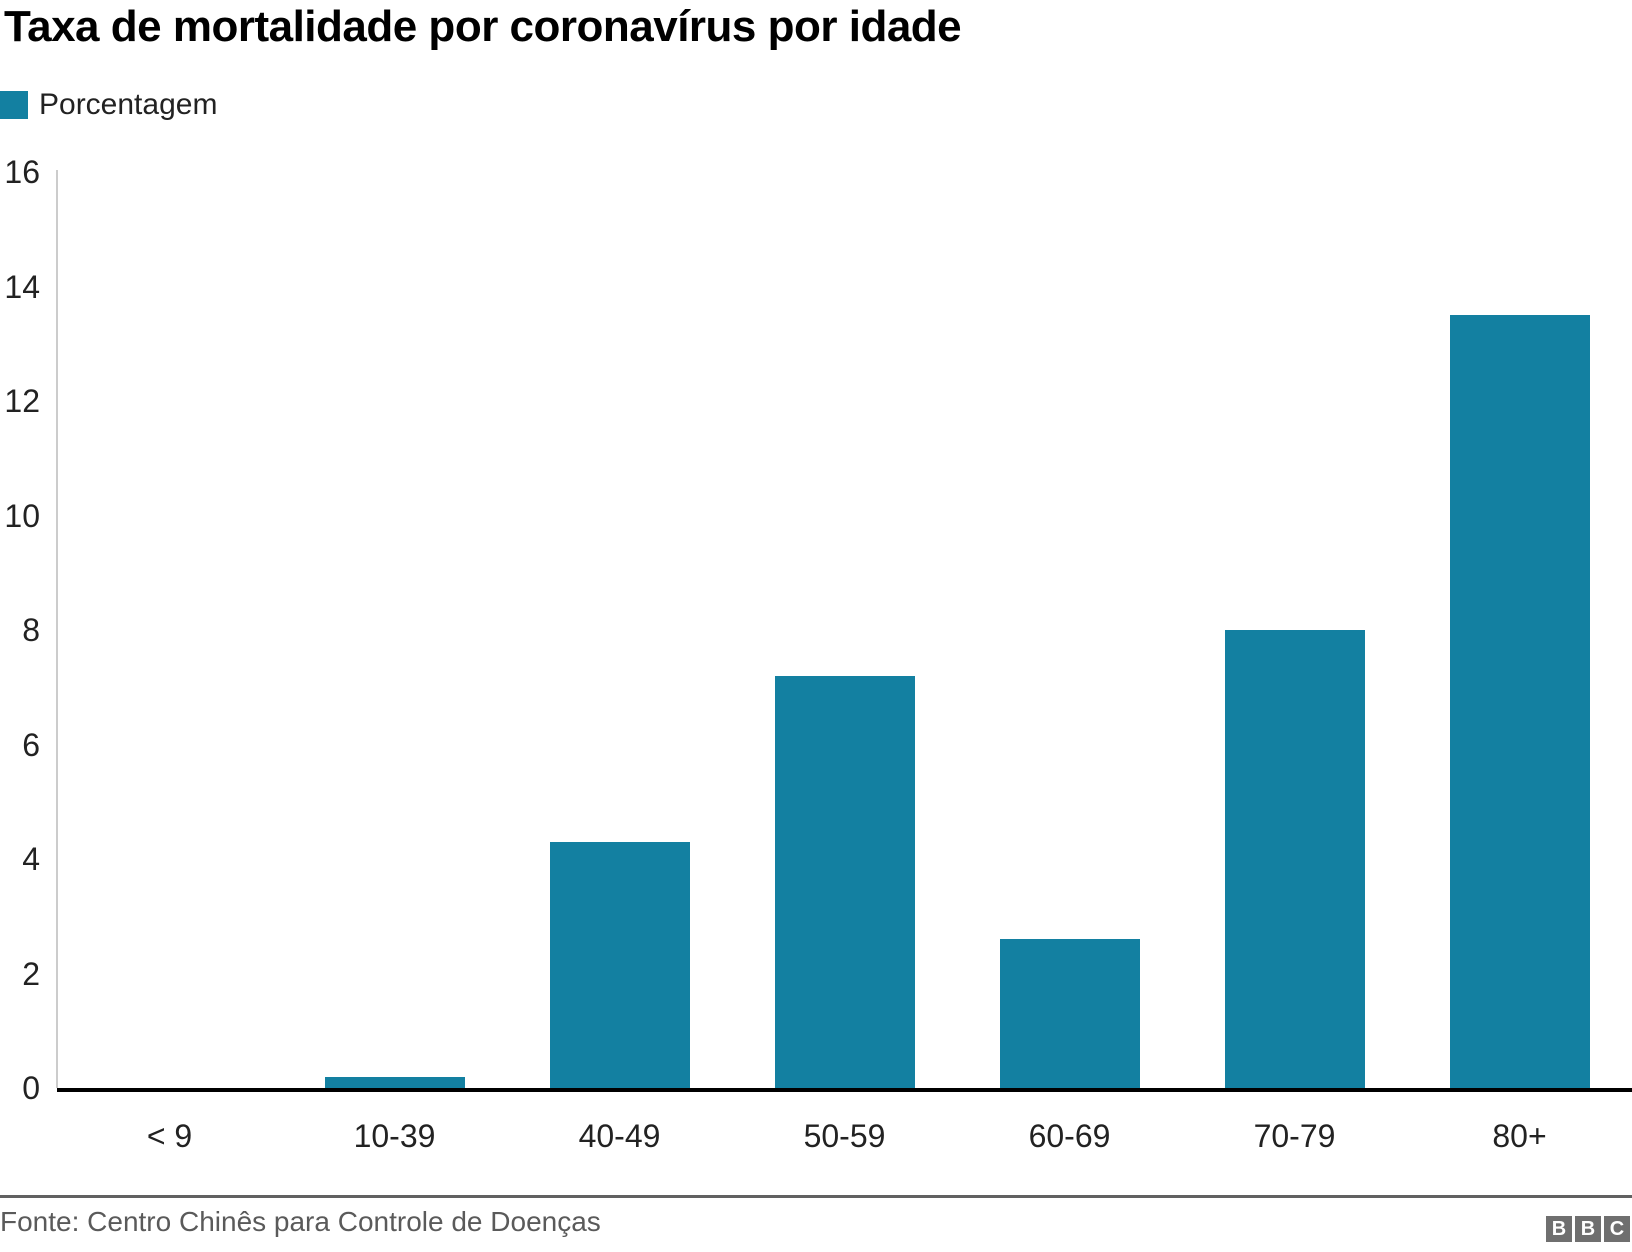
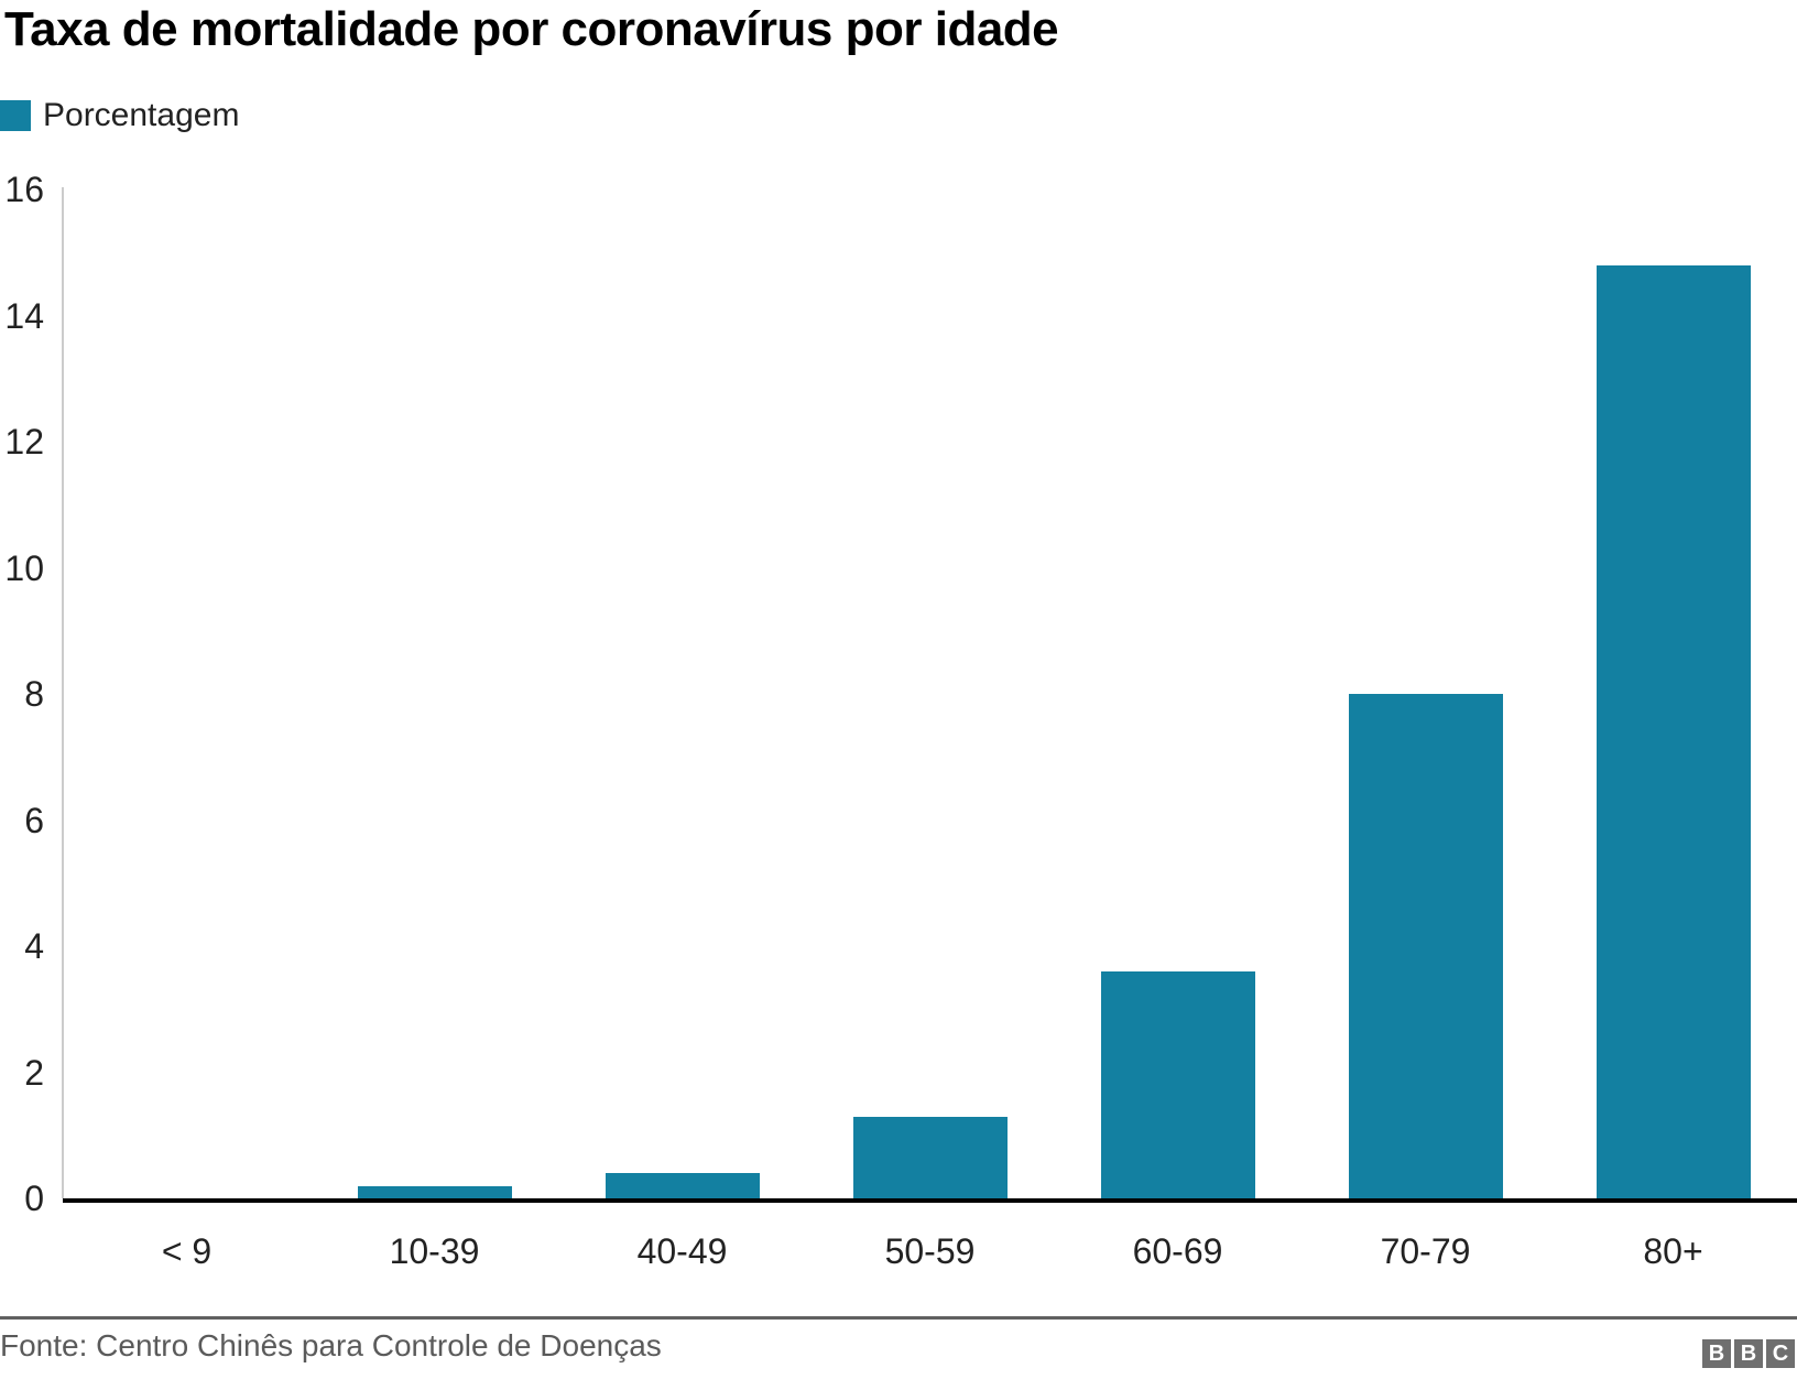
40-49: 4.3 -> 0.4
50-59: 7.2 -> 1.3
60-69: 2.6 -> 3.6
80+: 13.5 -> 14.8
